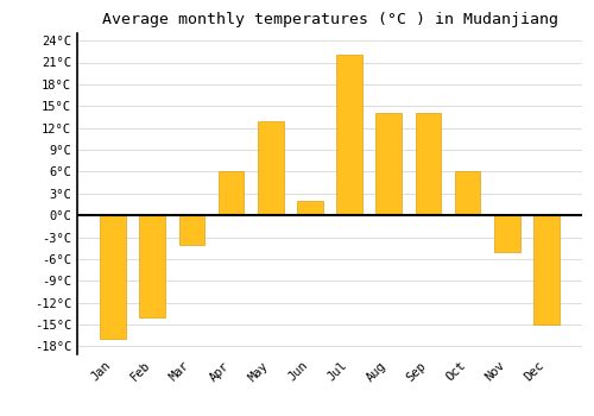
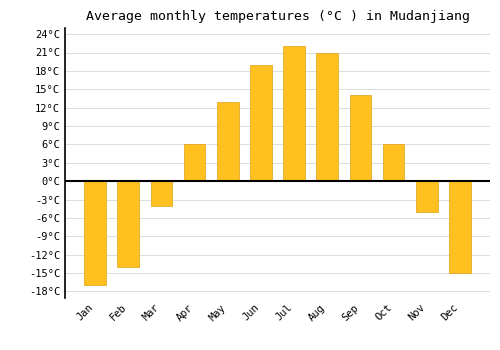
Jun: 2°C -> 19°C
Aug: 14°C -> 21°C
